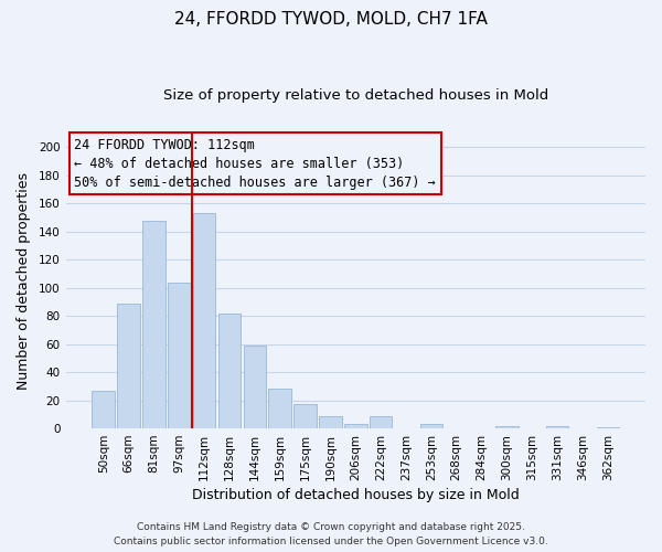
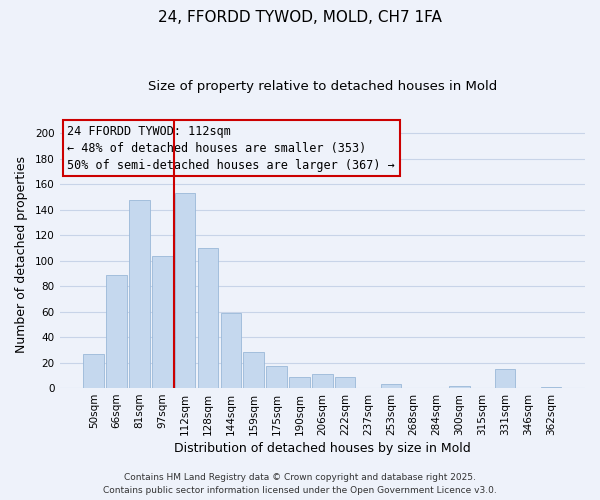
128sqm: 82 -> 110
206sqm: 3 -> 11
331sqm: 2 -> 15
